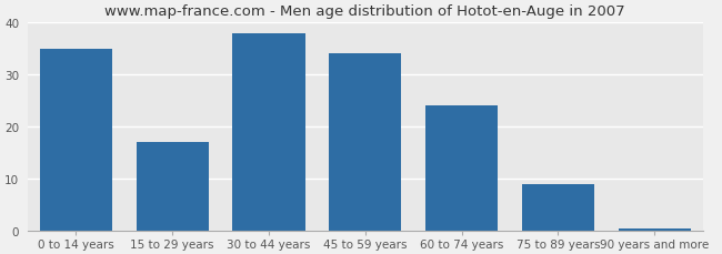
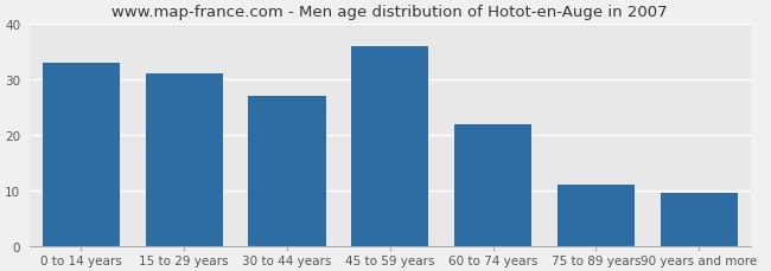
0 to 14 years: 35.0 -> 33.0
15 to 29 years: 17.0 -> 31.0
30 to 44 years: 38.0 -> 27.0
45 to 59 years: 34.0 -> 36.0
60 to 74 years: 24.0 -> 22.0
75 to 89 years: 9.0 -> 11.0
90 years and more: 0.5 -> 9.5
